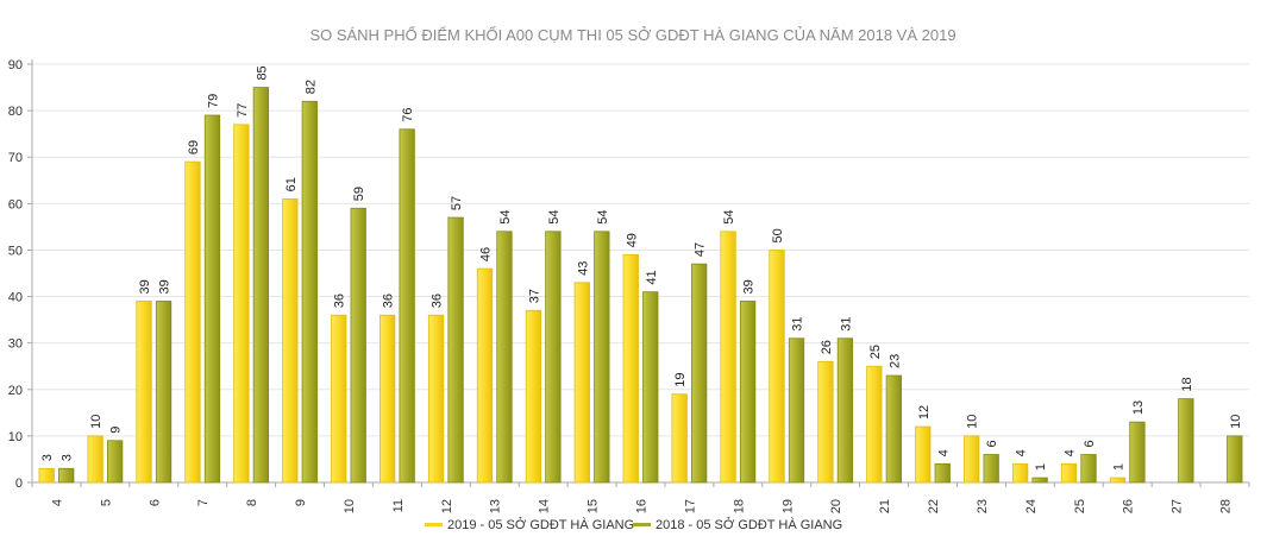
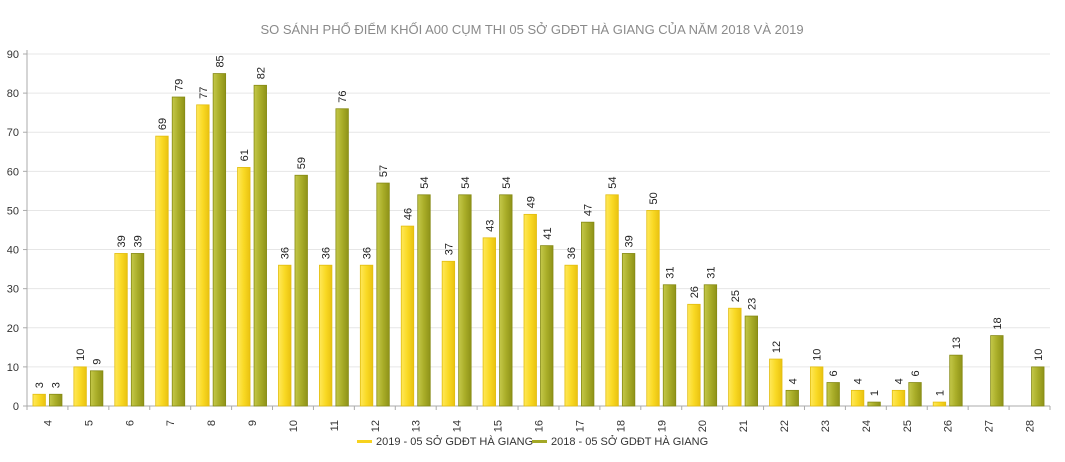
2019 - 05 SỞ GDĐT HÀ GIANG/17: 19 -> 36
